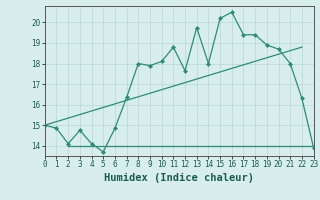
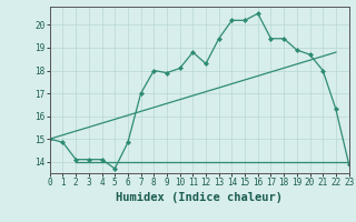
3: 14.75 -> 14.10
7: 16.35 -> 17.00
12: 17.65 -> 18.30
13: 19.75 -> 19.40
14: 18.00 -> 20.20
